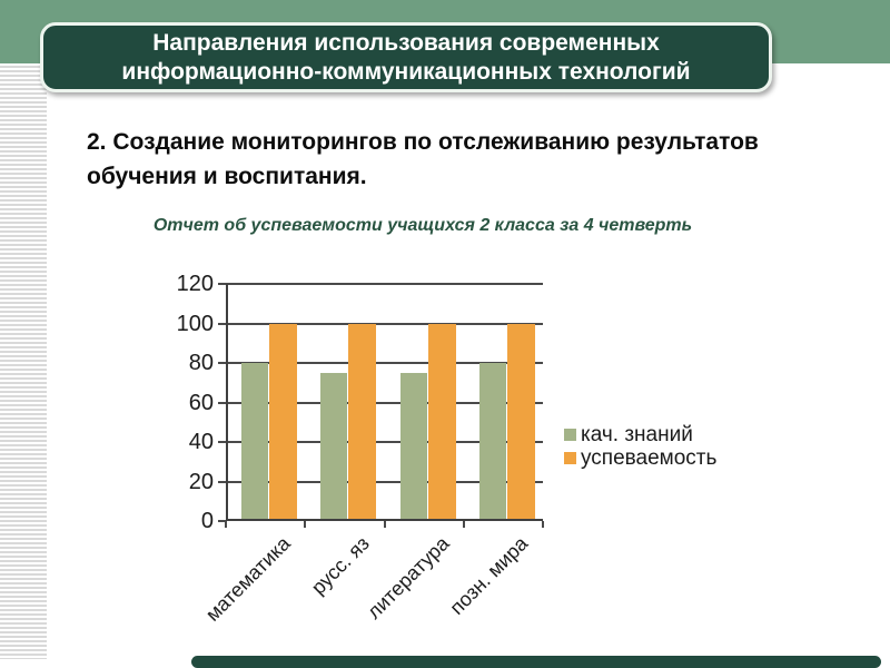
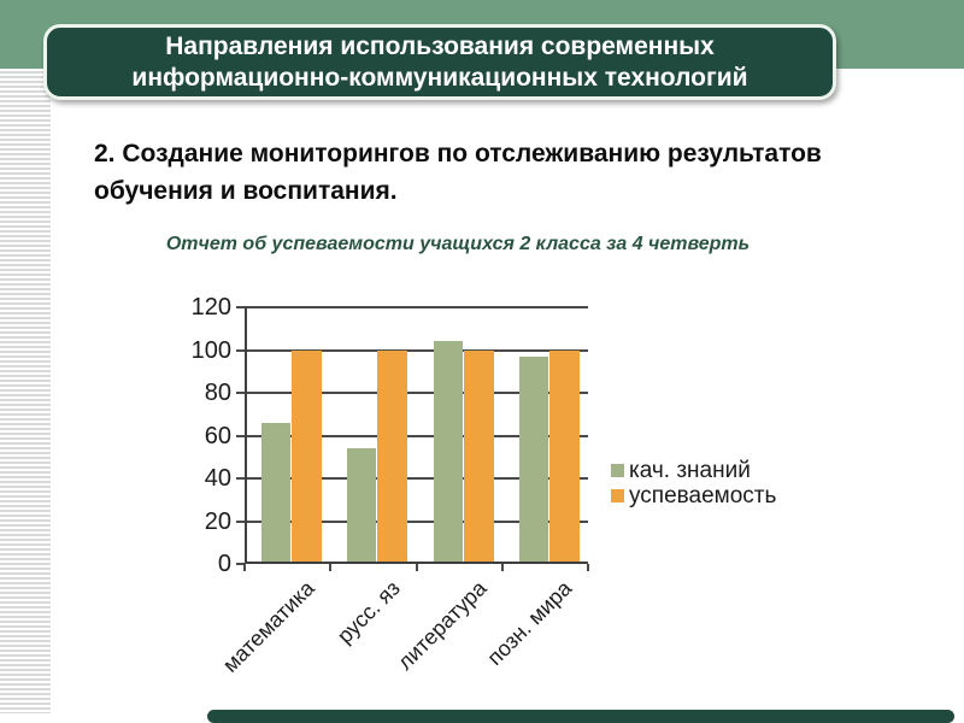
кач. знаний/математика: 80 -> 66
кач. знаний/русс. яз: 75 -> 54
кач. знаний/литература: 75 -> 104
кач. знаний/позн. мира: 80 -> 97
